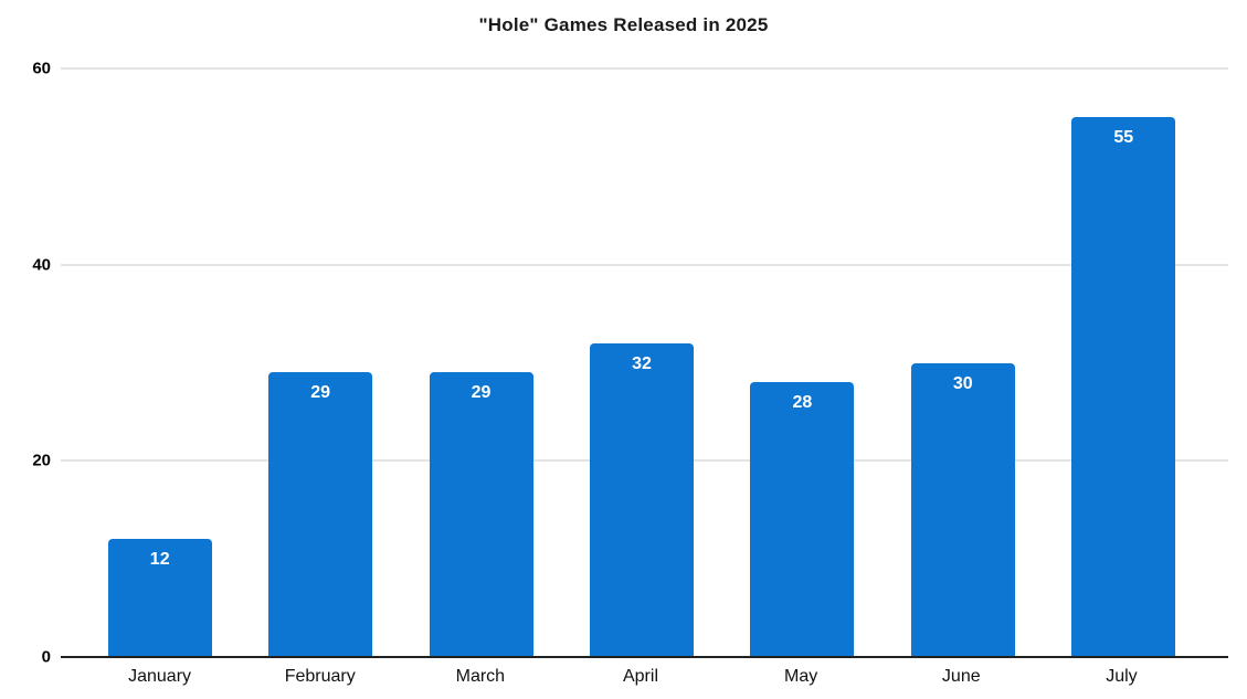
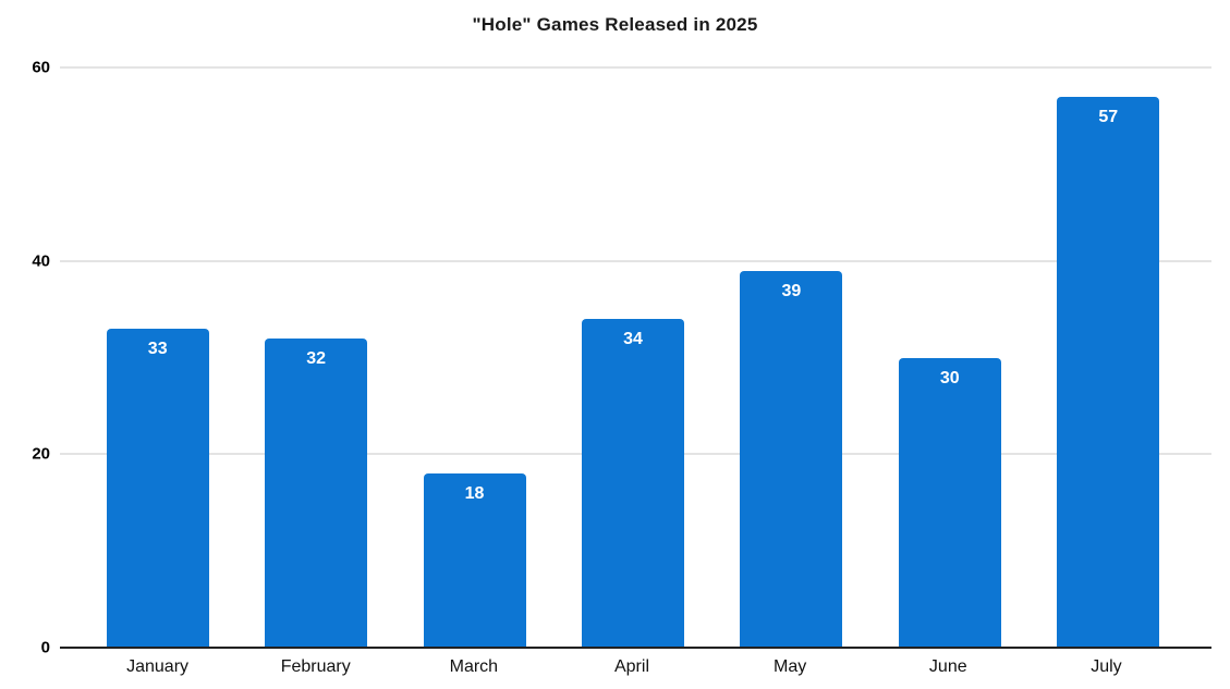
January: 12 -> 33
February: 29 -> 32
March: 29 -> 18
April: 32 -> 34
May: 28 -> 39
July: 55 -> 57
